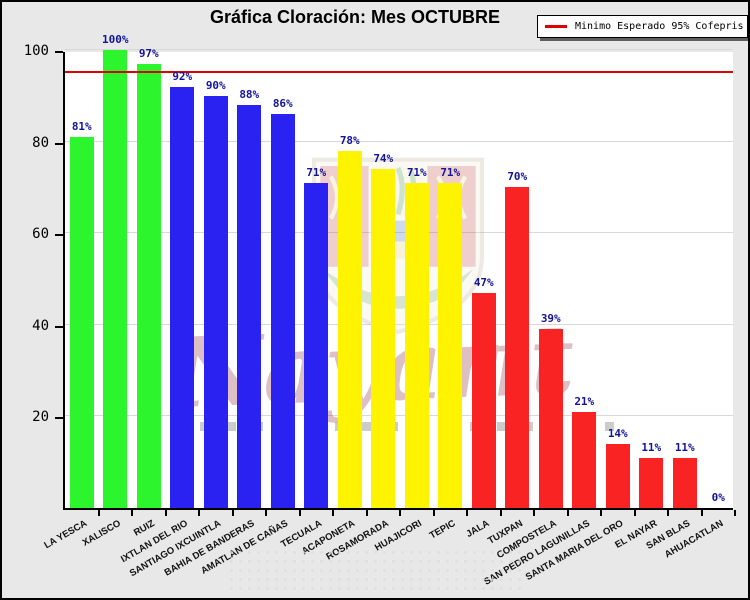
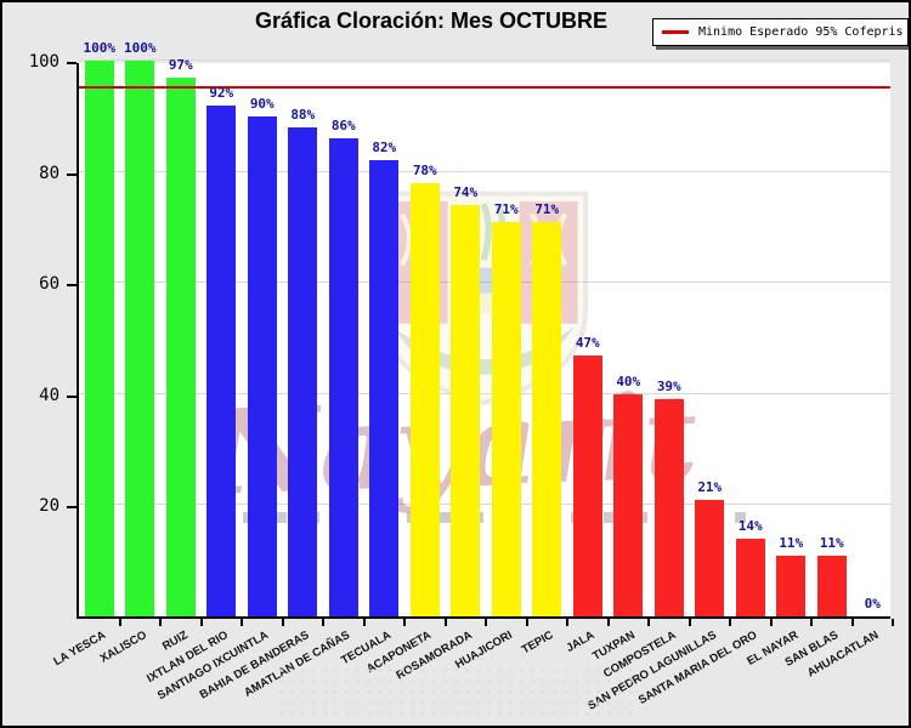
LA YESCA: 81% -> 100%
TECUALA: 71% -> 82%
TUXPAN: 70% -> 40%
